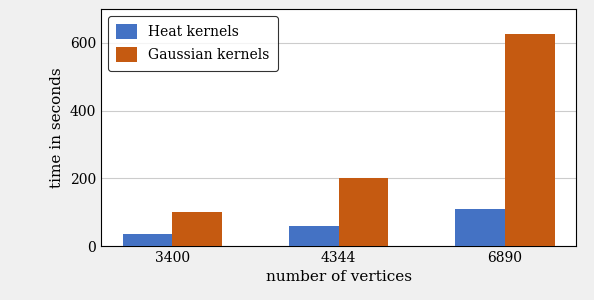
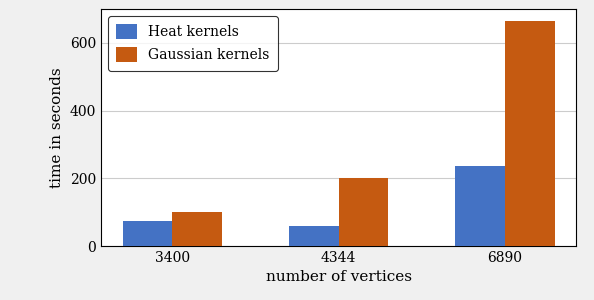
Heat kernels/3400: 35 -> 75
Heat kernels/6890: 110 -> 235
Gaussian kernels/6890: 625 -> 665
